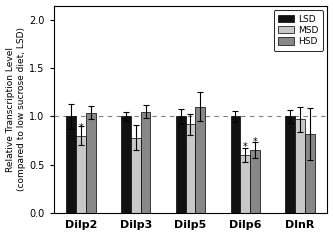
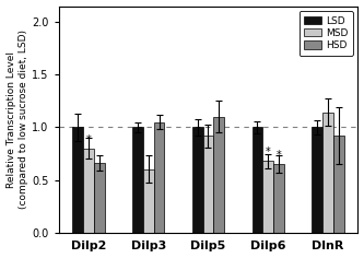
HSD/Dilp2: 1.04 -> 0.66
MSD/Dilp3: 0.78 -> 0.60
MSD/Dilp6: 0.60 -> 0.68
MSD/DlnR: 0.97 -> 1.14
HSD/DlnR: 0.82 -> 0.92
